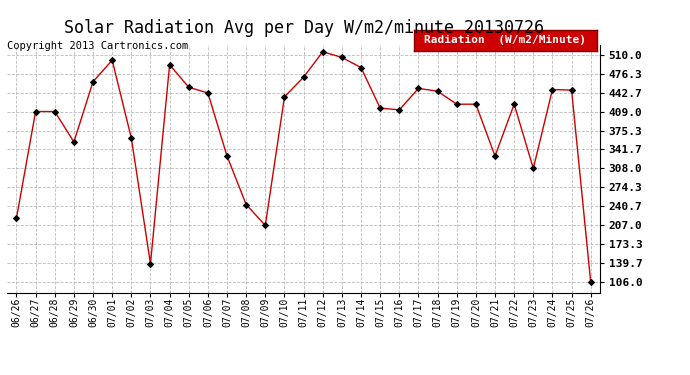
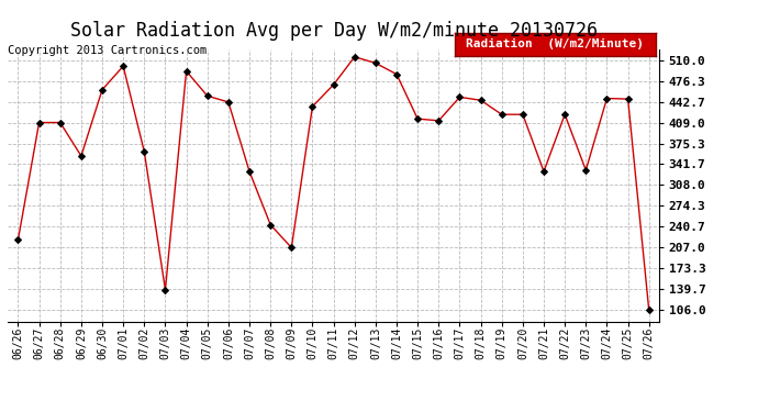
07/23: 308 -> 332
